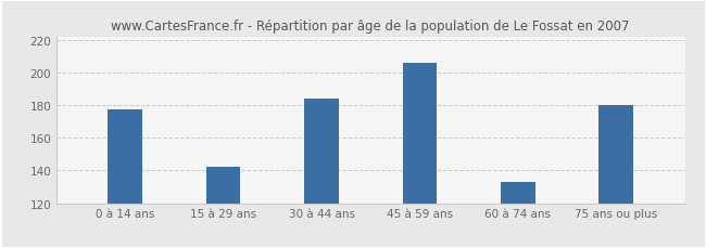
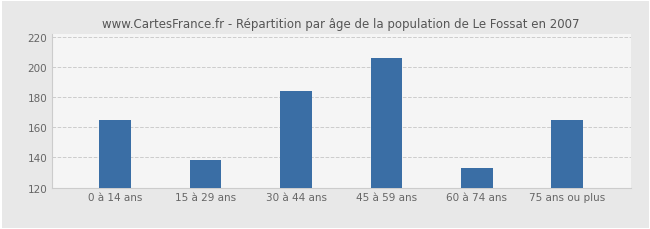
0 à 14 ans: 177 -> 165
15 à 29 ans: 142 -> 138
75 ans ou plus: 180 -> 165
